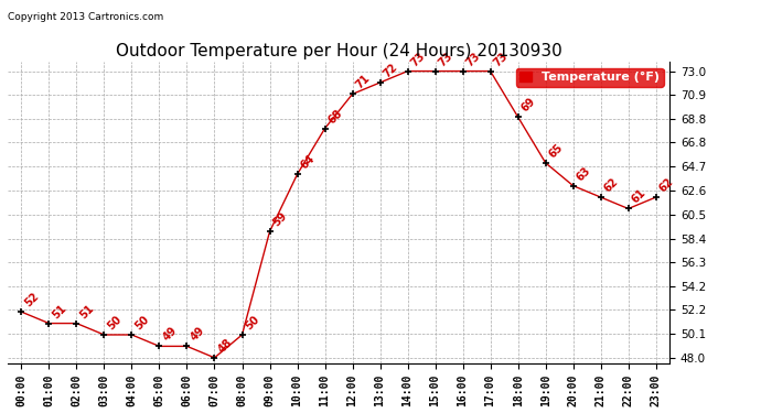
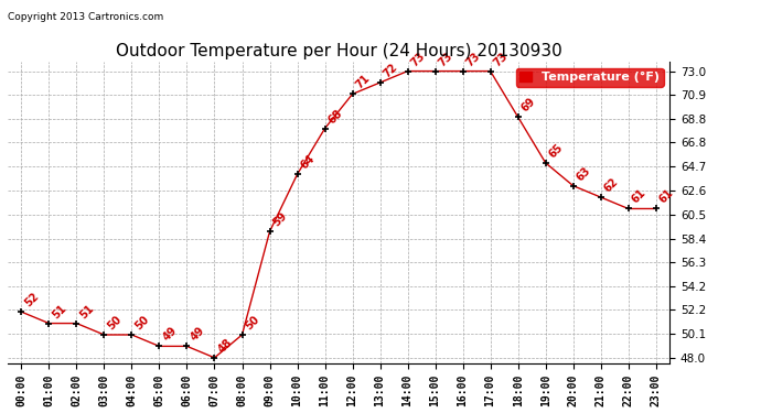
23:00: 62 -> 61
